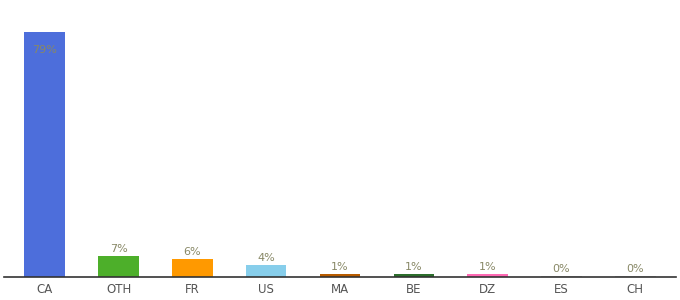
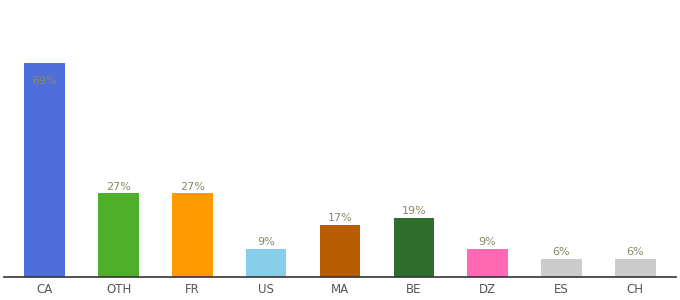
CA: 79% -> 69%
OTH: 7% -> 27%
FR: 6% -> 27%
US: 4% -> 9%
MA: 1% -> 17%
BE: 1% -> 19%
DZ: 1% -> 9%
ES: 0% -> 6%
CH: 0% -> 6%
